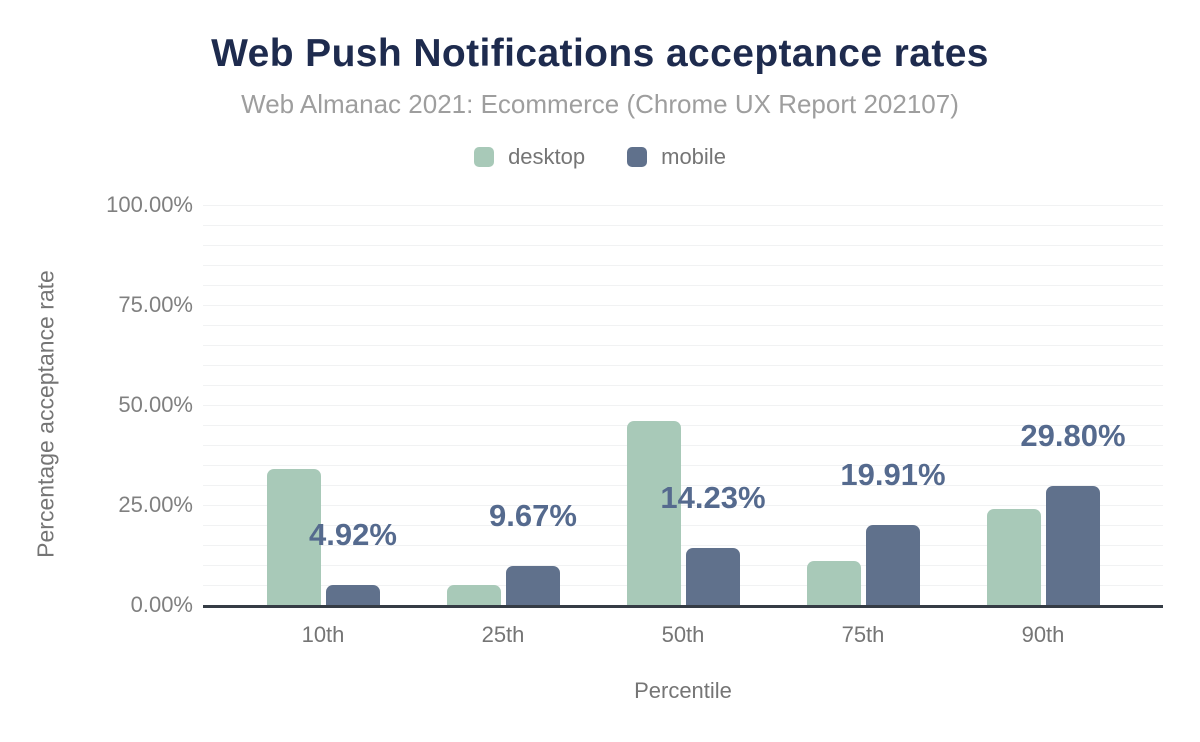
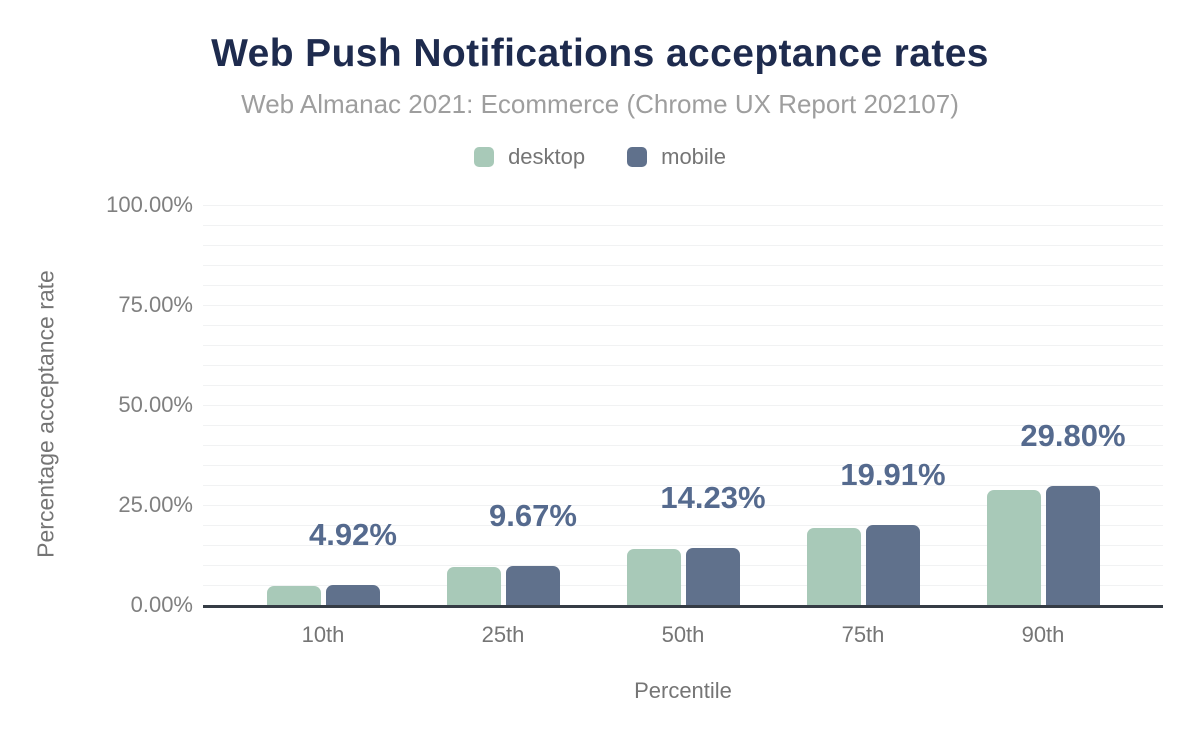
desktop/10th: 34% -> 5%
desktop/25th: 5% -> 10%
desktop/50th: 46% -> 14%
desktop/75th: 11% -> 19%
desktop/90th: 24% -> 29%
